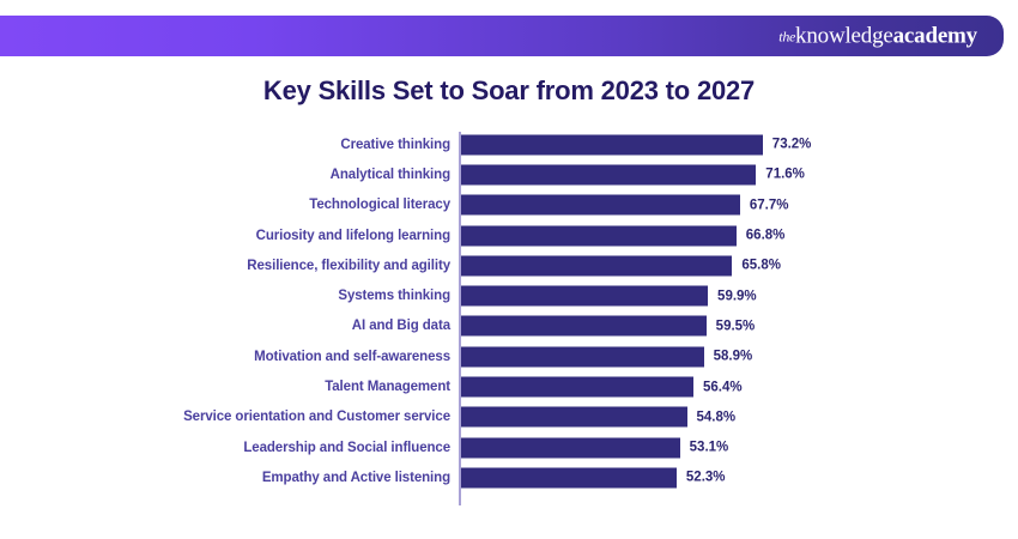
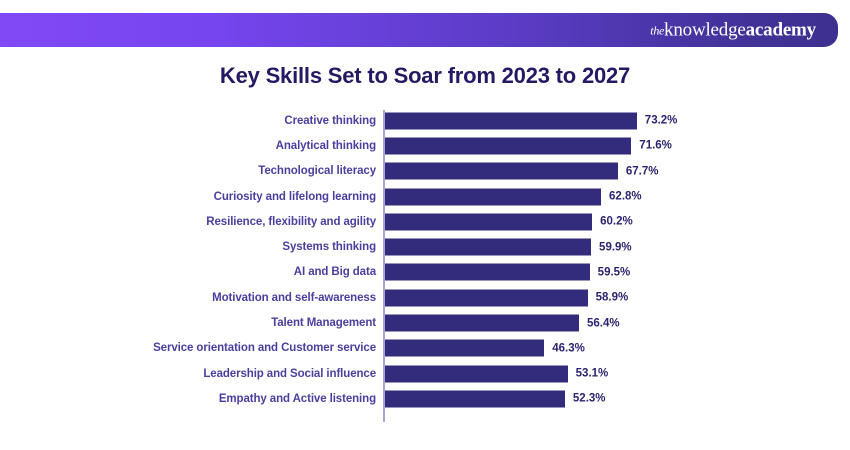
Curiosity and lifelong learning: 66.8% -> 62.8%
Resilience, flexibility and agility: 65.8% -> 60.2%
Service orientation and Customer service: 54.8% -> 46.3%
